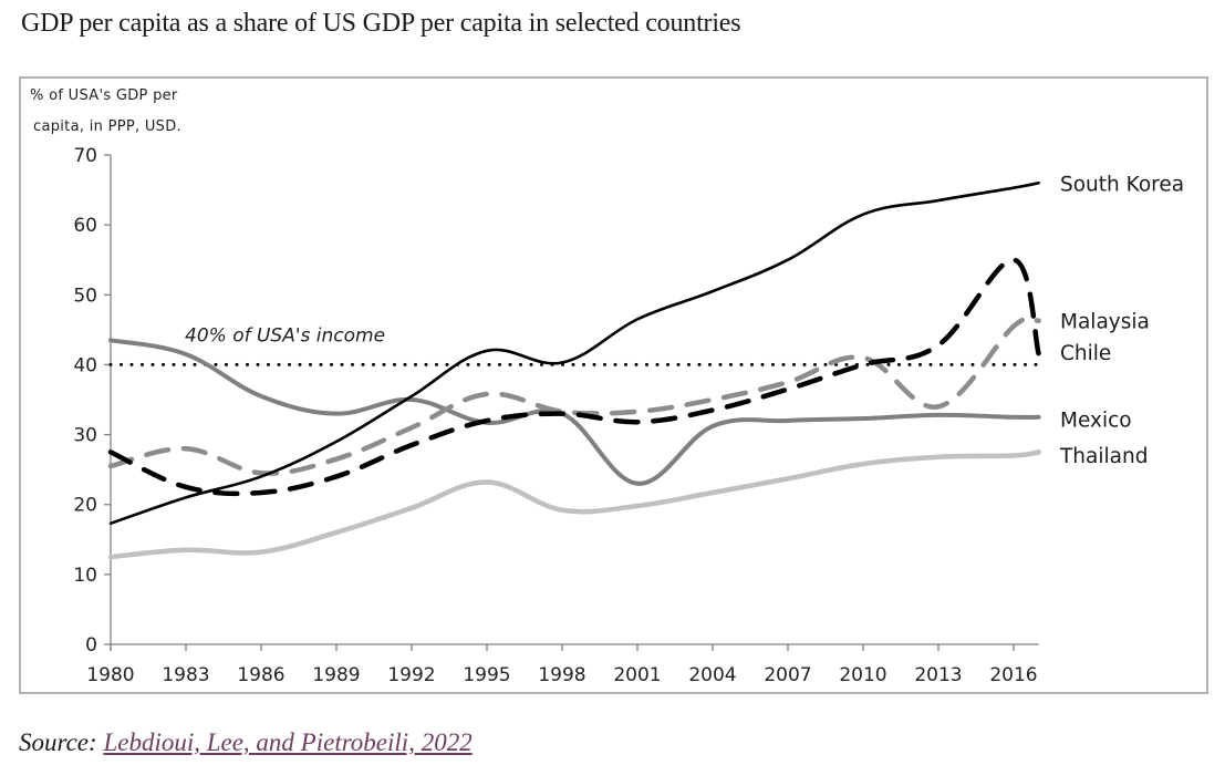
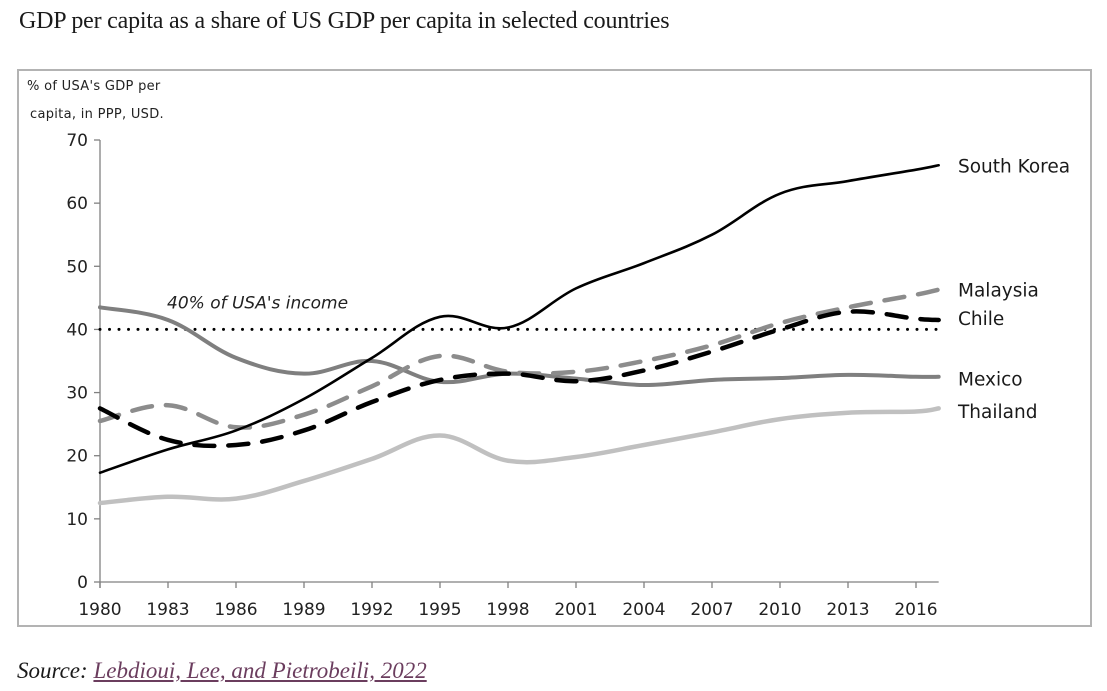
Mexico/2001: 23 -> 32
Malaysia/2013: 34 -> 44
Chile/2016: 55 -> 42
